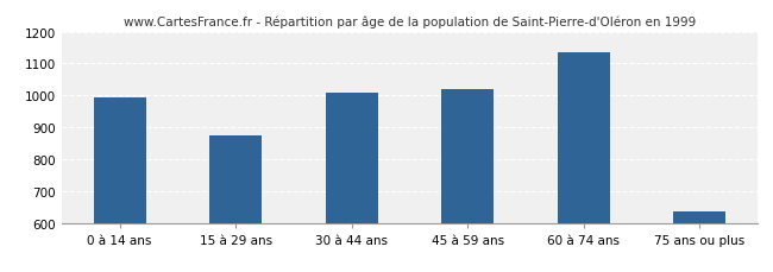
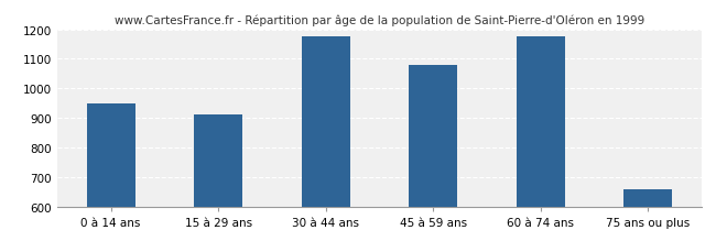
0 à 14 ans: 995 -> 948
15 à 29 ans: 875 -> 910
30 à 44 ans: 1010 -> 1176
45 à 59 ans: 1020 -> 1078
60 à 74 ans: 1135 -> 1176
75 ans ou plus: 635 -> 657
